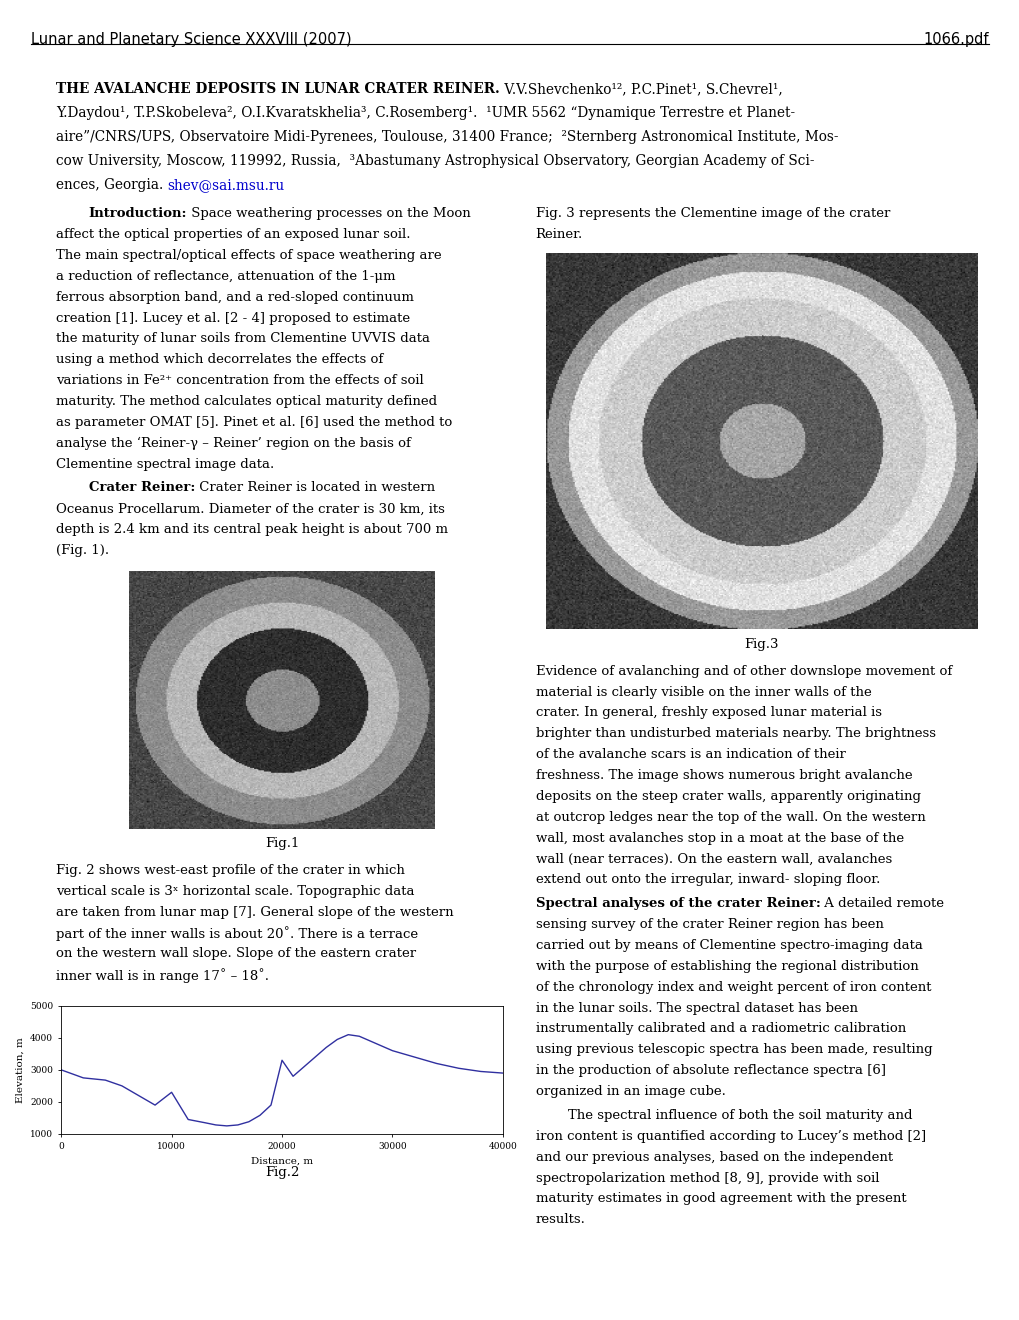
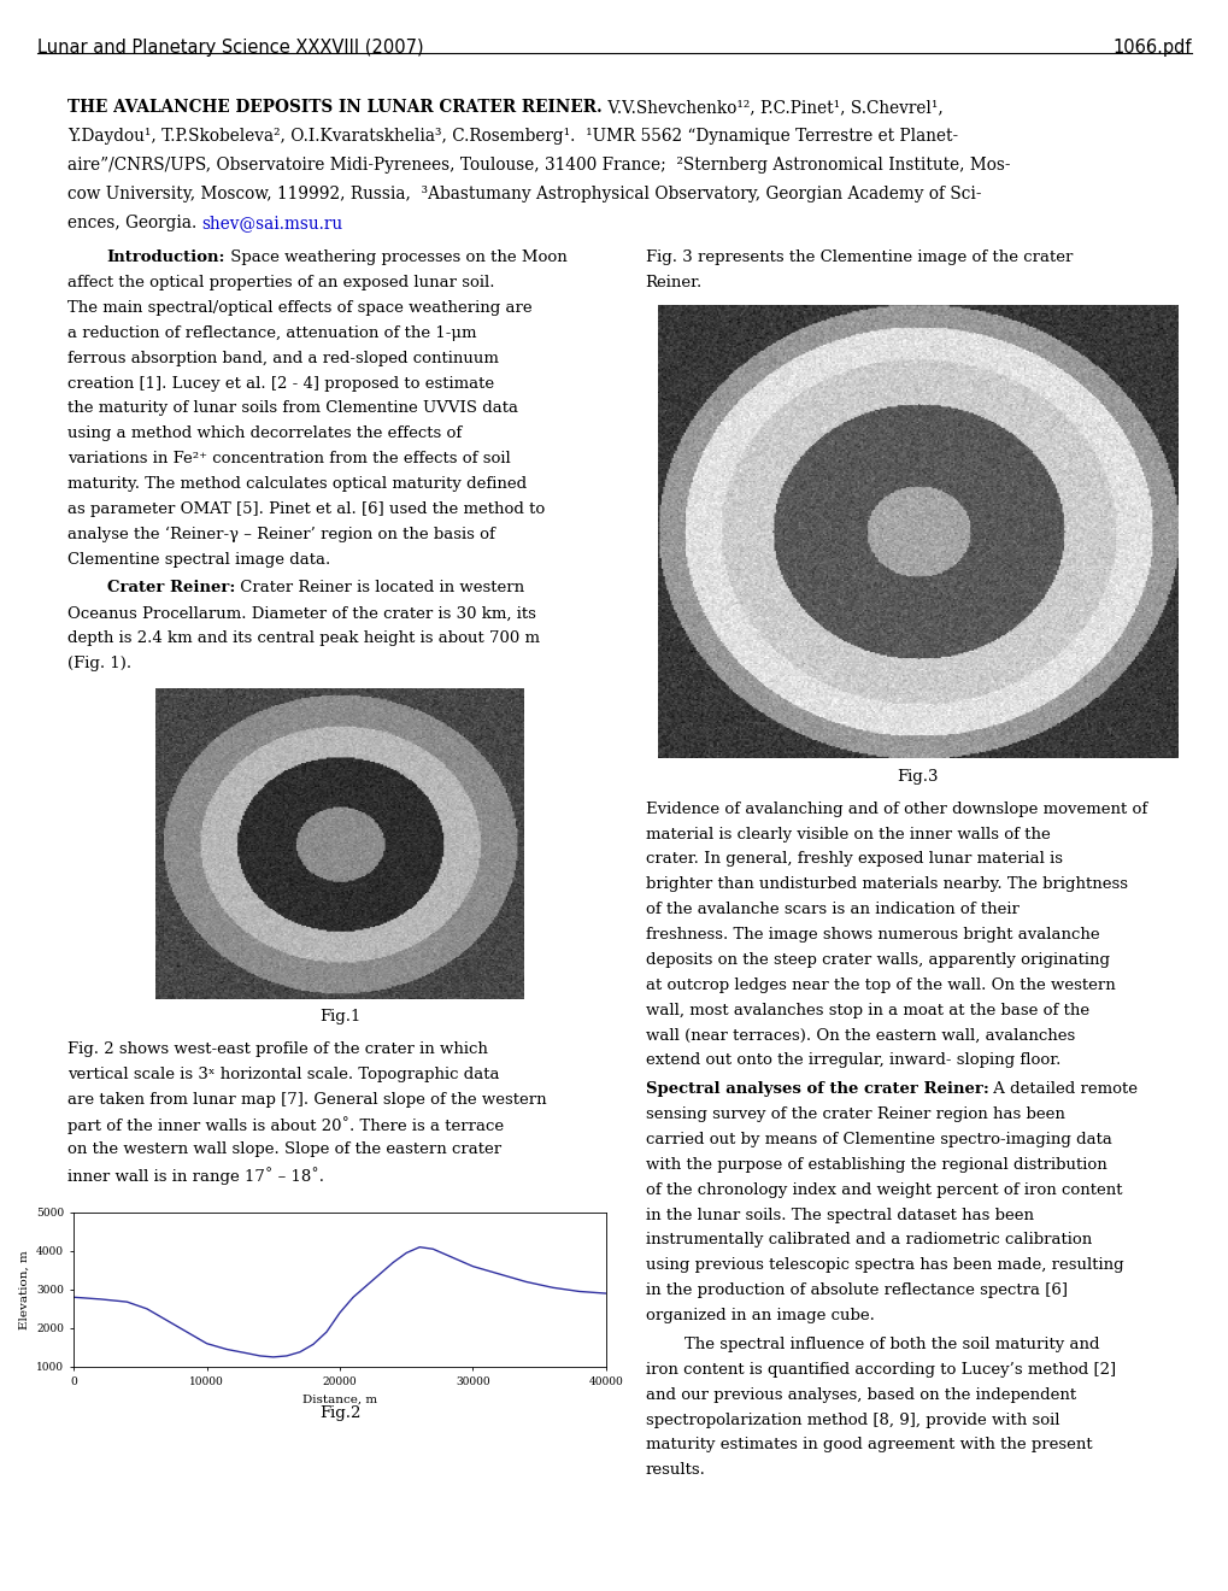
0: 3000 -> 2800
10000: 2300 -> 1600
20000: 3300 -> 2400
